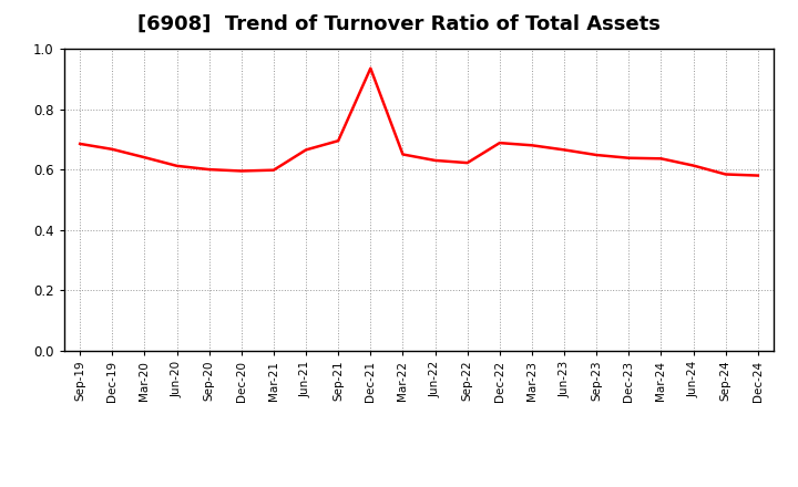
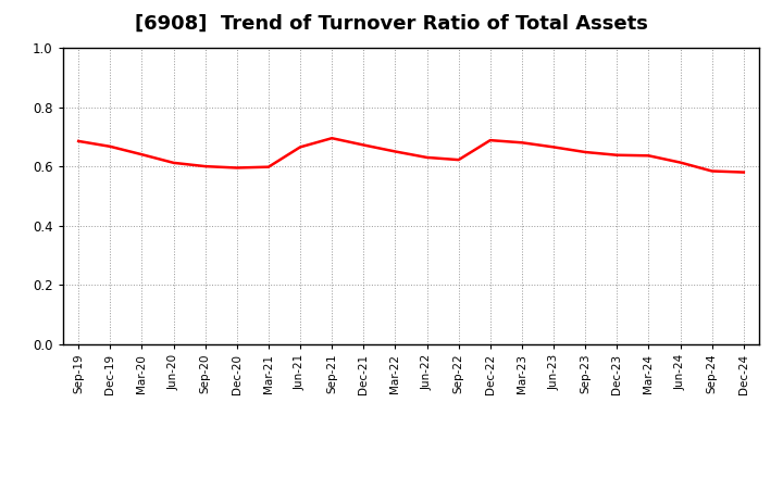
Dec-21: 0.935 -> 0.672
